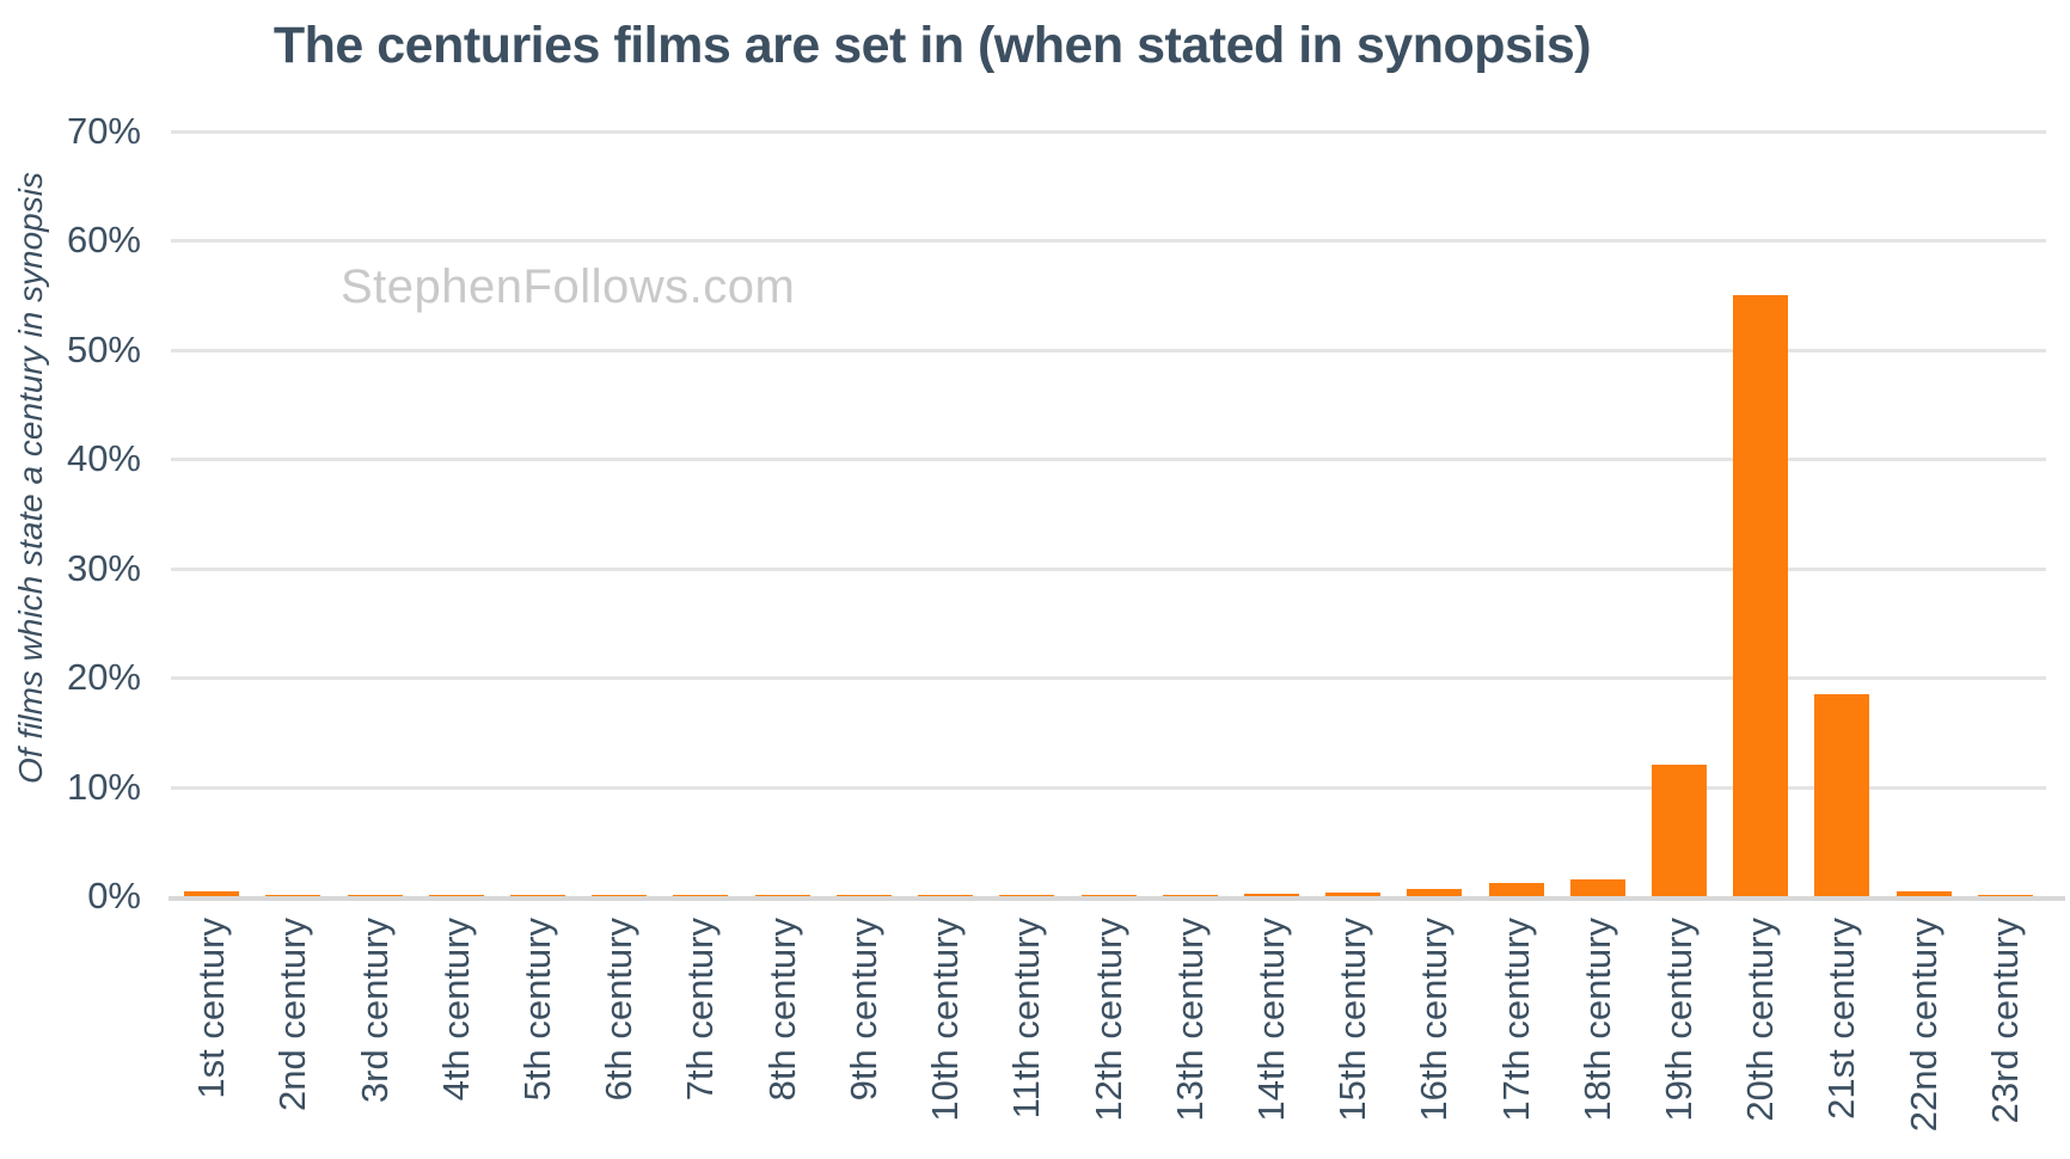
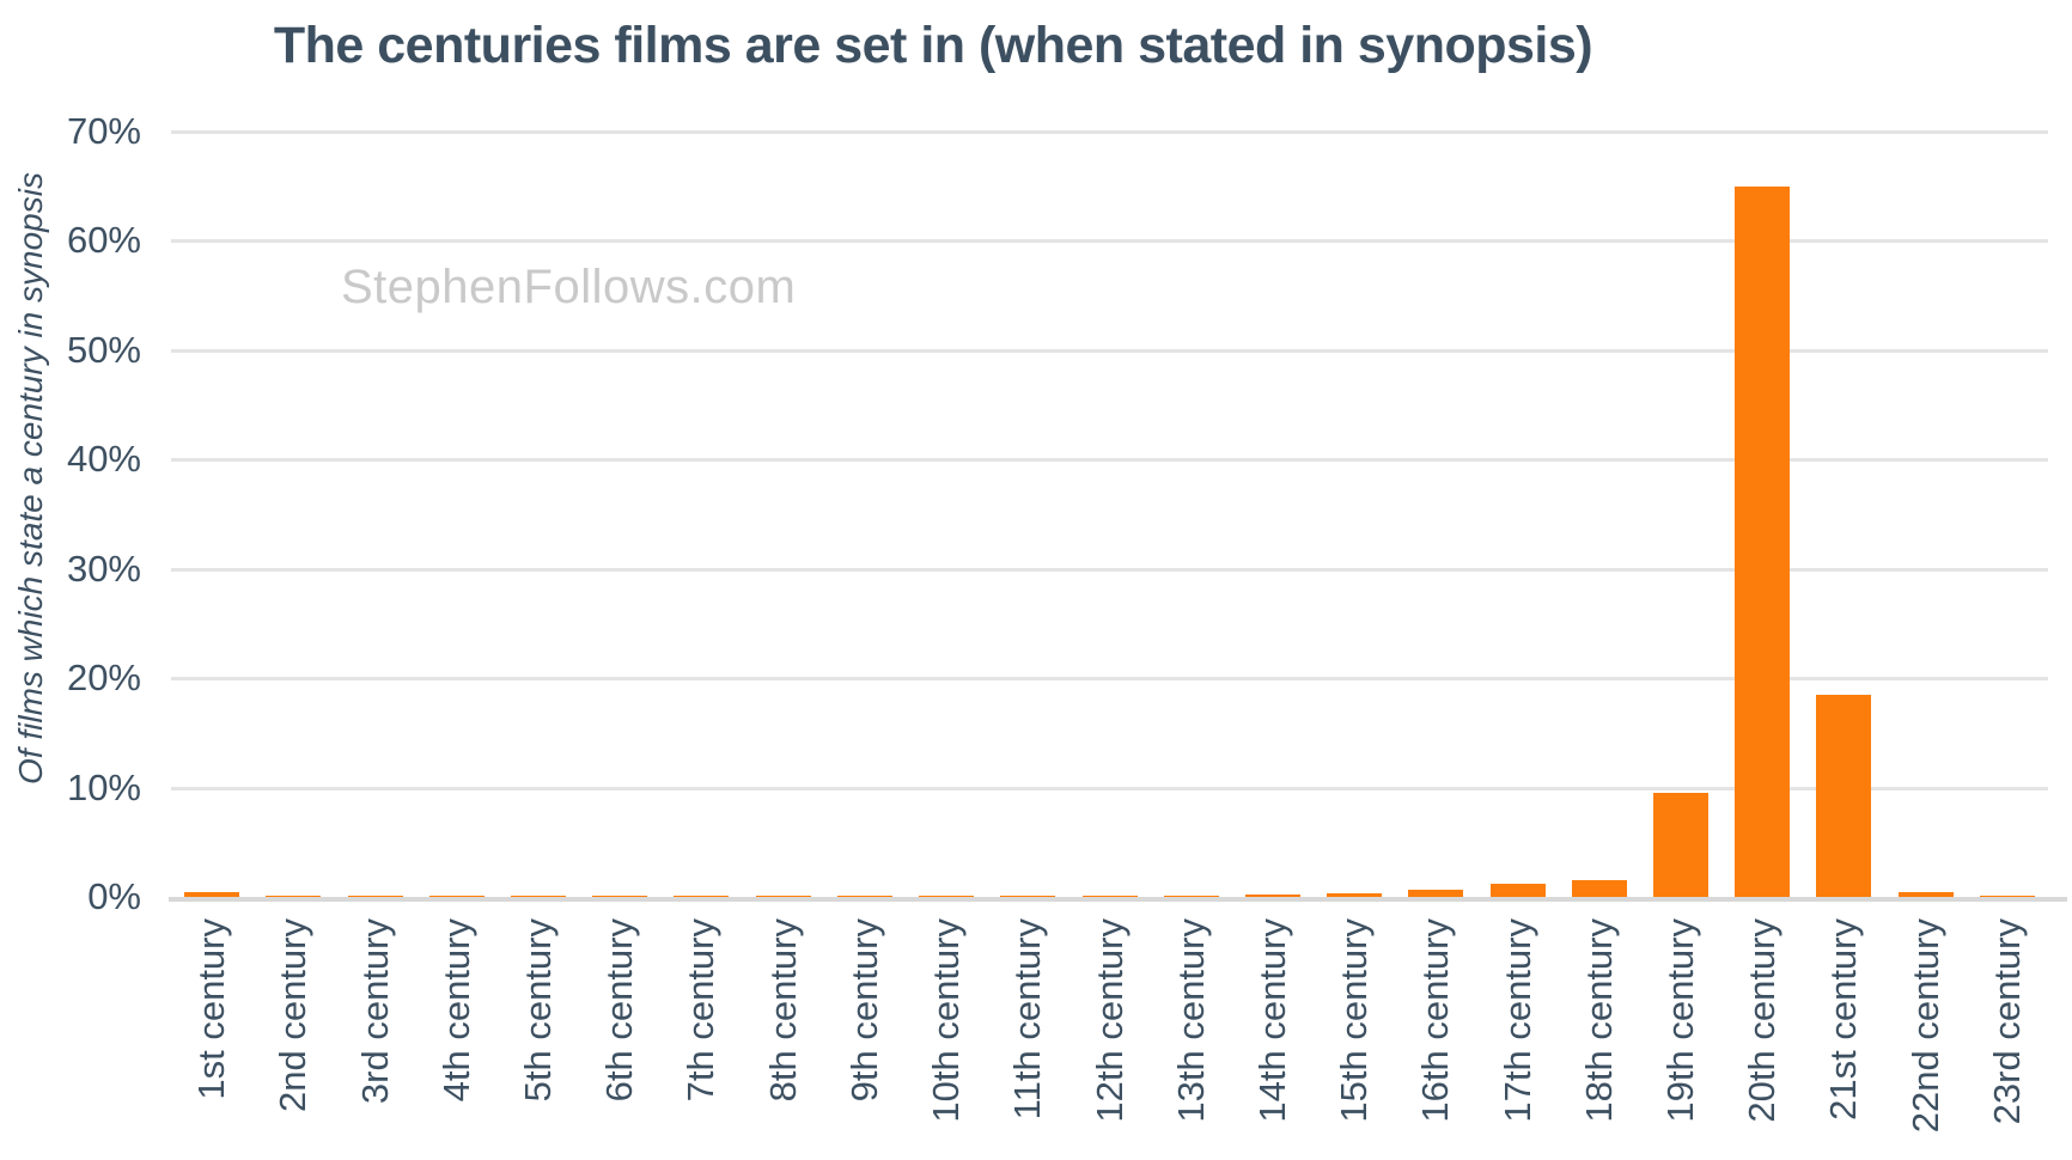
19th century: 12% -> 10%
20th century: 55% -> 65%
